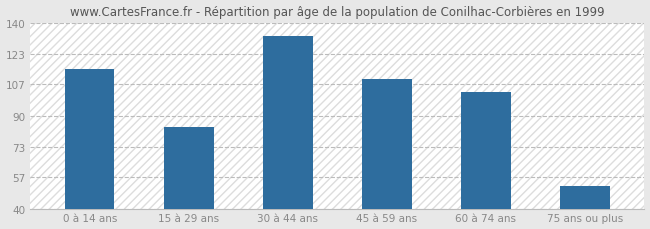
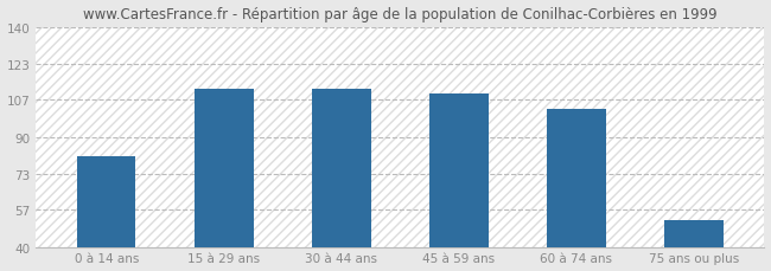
0 à 14 ans: 115 -> 81
15 à 29 ans: 84 -> 112
30 à 44 ans: 133 -> 112
